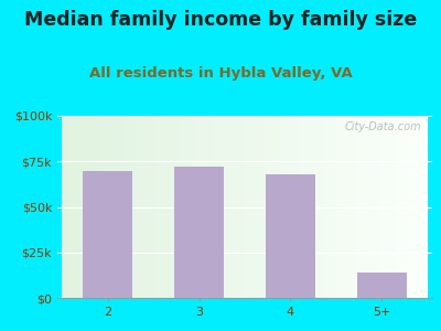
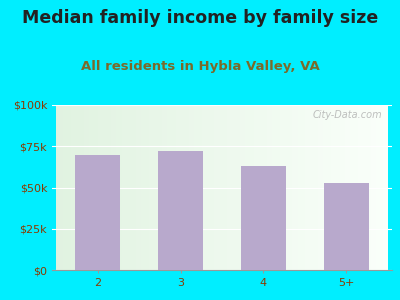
4: $68k -> $63k
5+: $14k -> $53k
